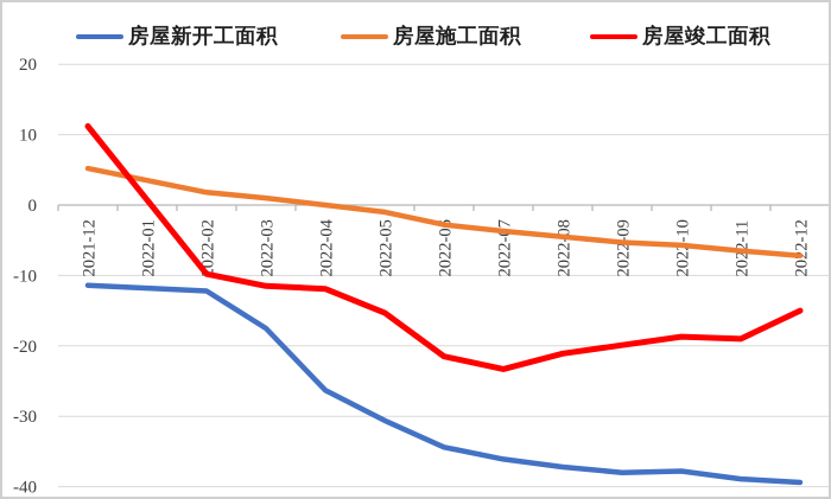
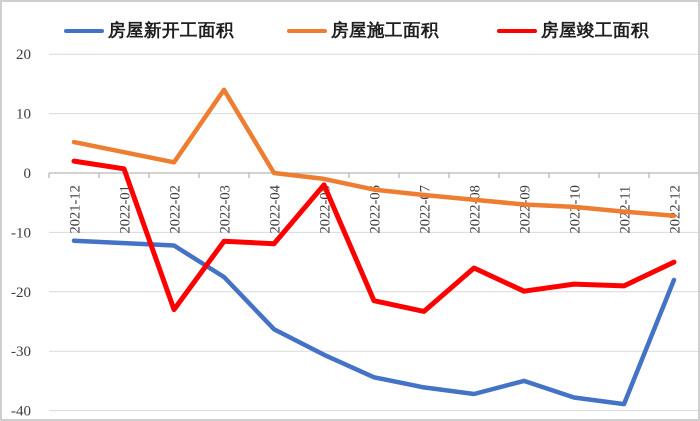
房屋竣工面积/2021-12: 11 -> 2
房屋竣工面积/2022-02: -10 -> -23
房屋施工面积/2022-03: 1 -> 14
房屋竣工面积/2022-05: -15 -> -2
房屋竣工面积/2022-08: -21 -> -16
房屋新开工面积/2022-09: -38 -> -35
房屋新开工面积/2022-12: -39 -> -18
